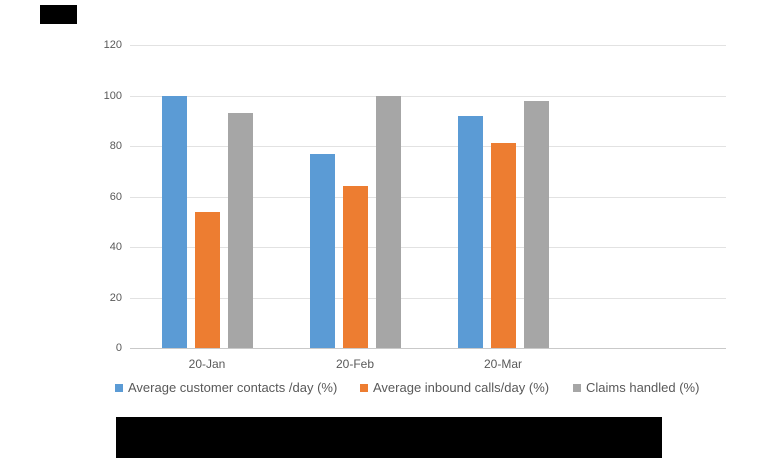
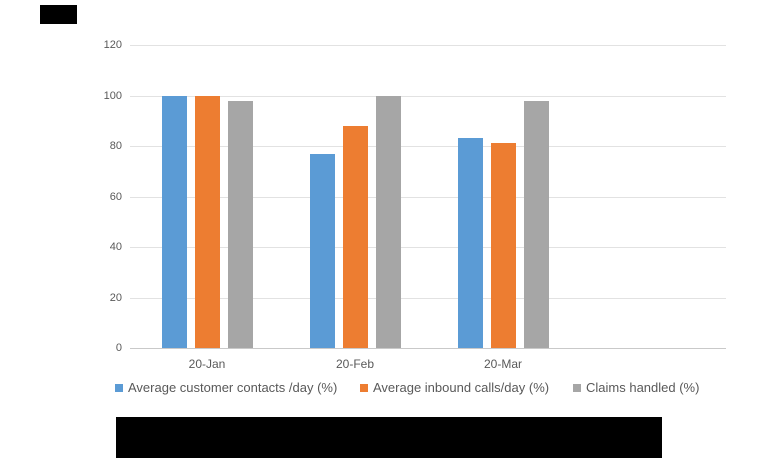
Average inbound calls/day (%)/20-Jan: 54 -> 100
Claims handled (%)/20-Jan: 93 -> 98
Average inbound calls/day (%)/20-Feb: 64 -> 88
Average customer contacts /day (%)/20-Mar: 92 -> 83
